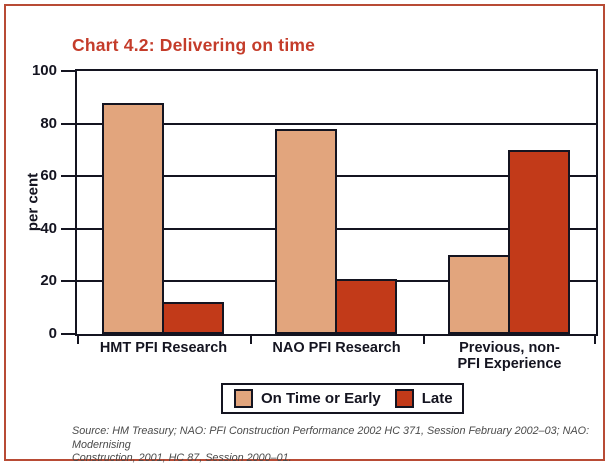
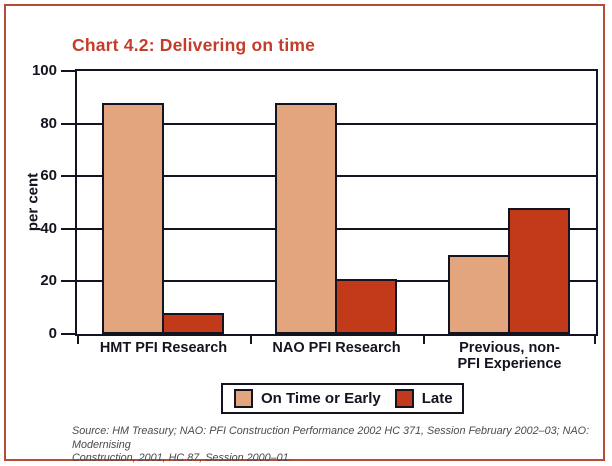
Late/HMT PFI Research: 12 -> 8
On Time or Early/NAO PFI Research: 78 -> 88
Late/Previous, non- PFI Experience: 70 -> 48
